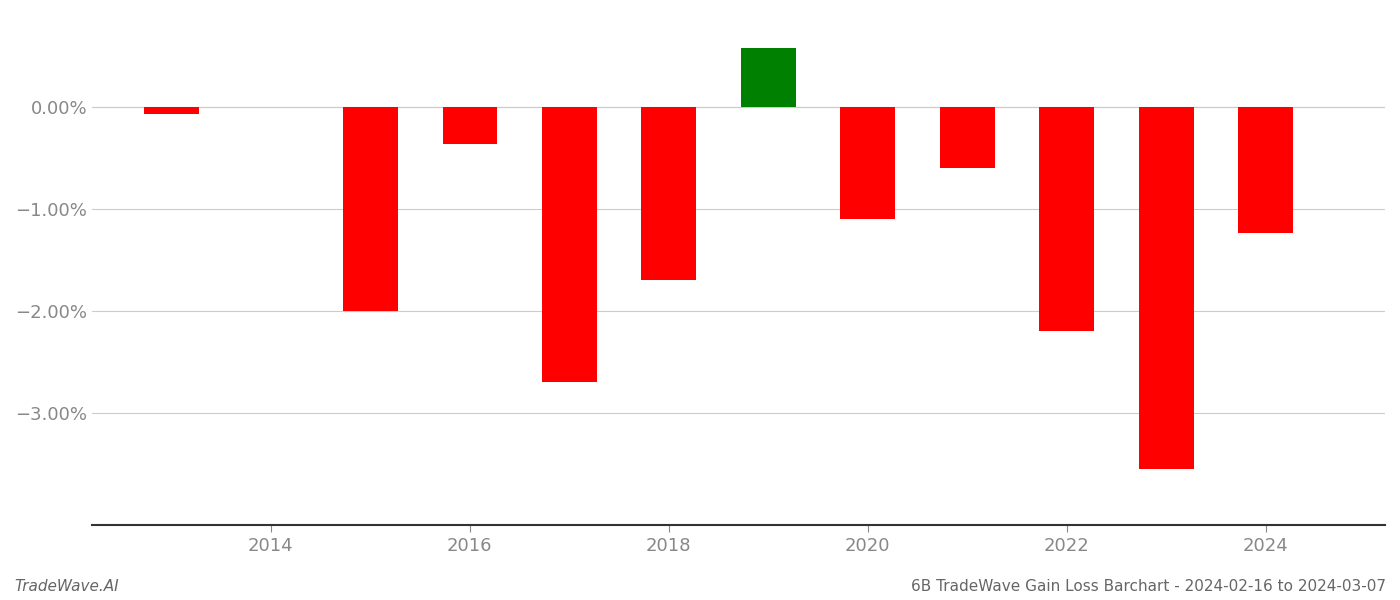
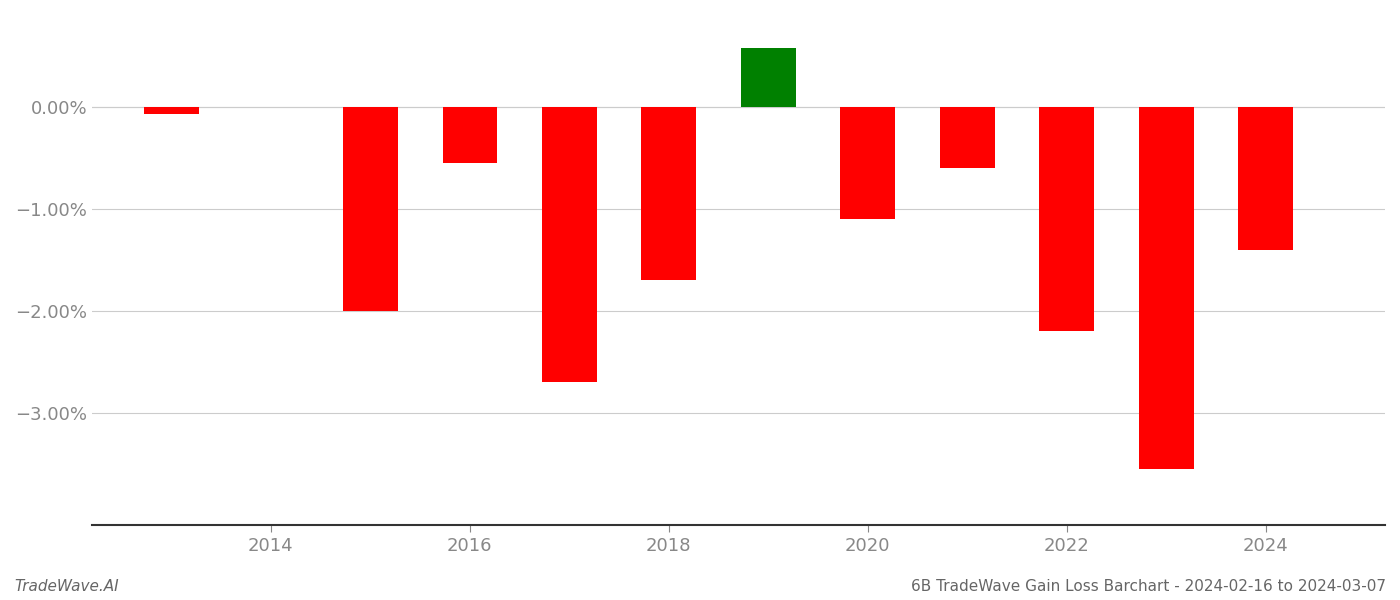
2016: -0.36% -> -0.55%
2024: -1.24% -> -1.40%
